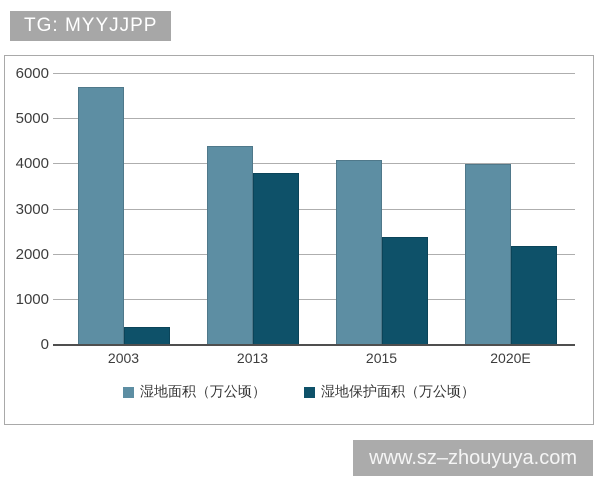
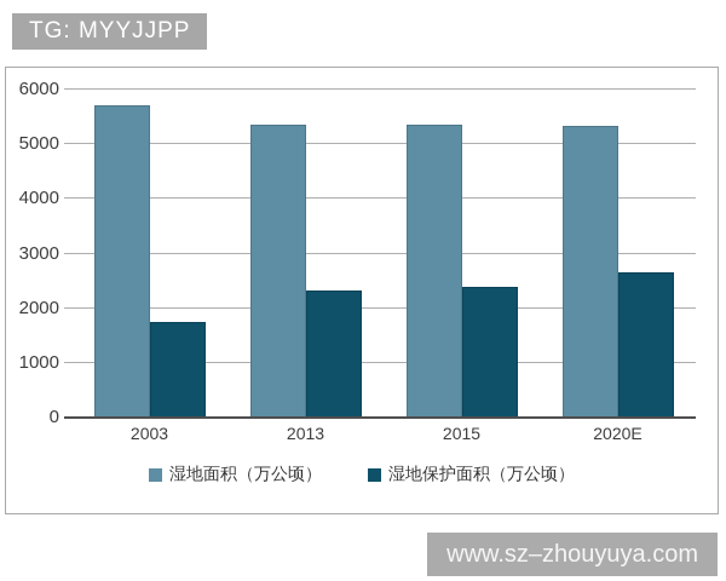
湿地保护面积（万公顷）/2003: 400 -> 1800
湿地面积（万公顷）/2013: 4400 -> 5400
湿地保护面积（万公顷）/2013: 3800 -> 2300
湿地面积（万公顷）/2015: 4100 -> 5400
湿地面积（万公顷）/2020E: 4000 -> 5300
湿地保护面积（万公顷）/2020E: 2200 -> 2700
